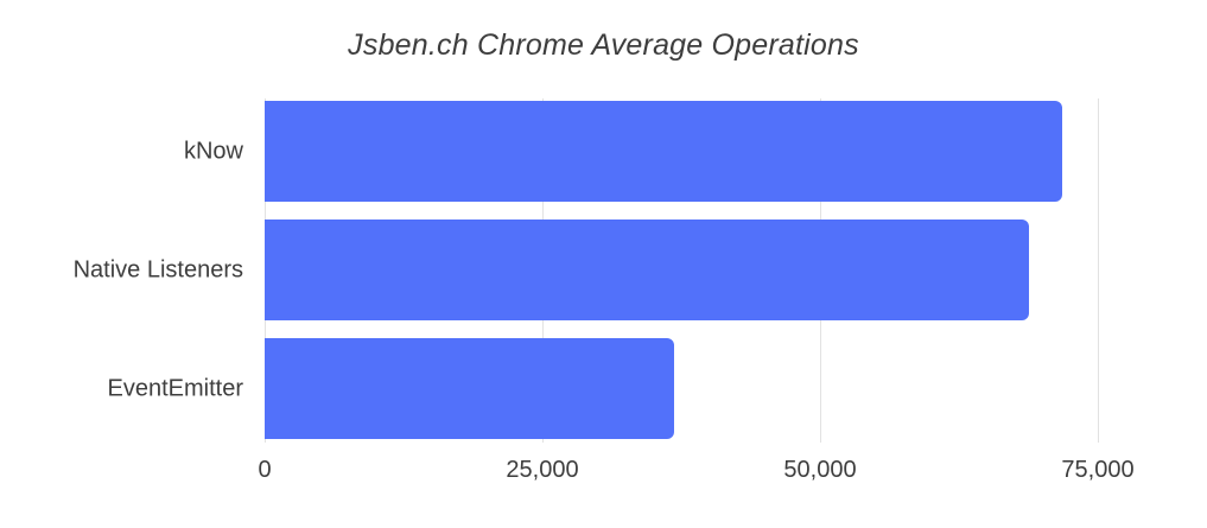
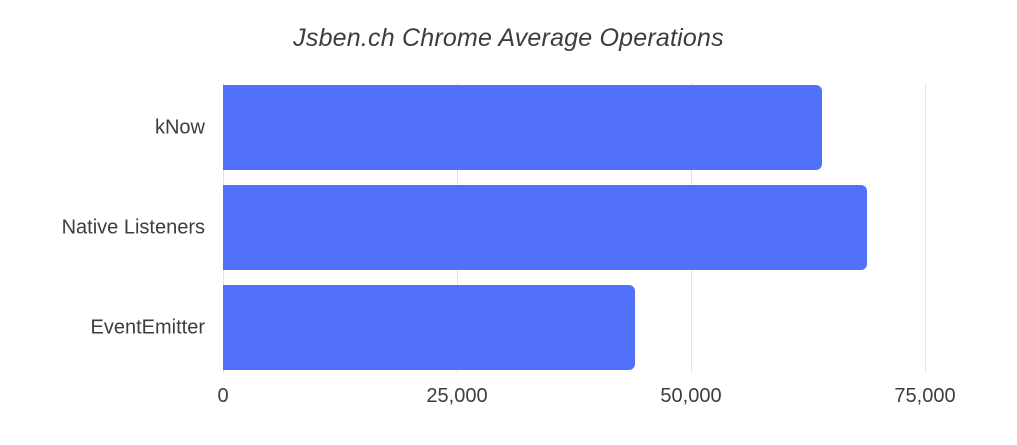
kNow: 72000 -> 64000
EventEmitter: 37000 -> 44000
